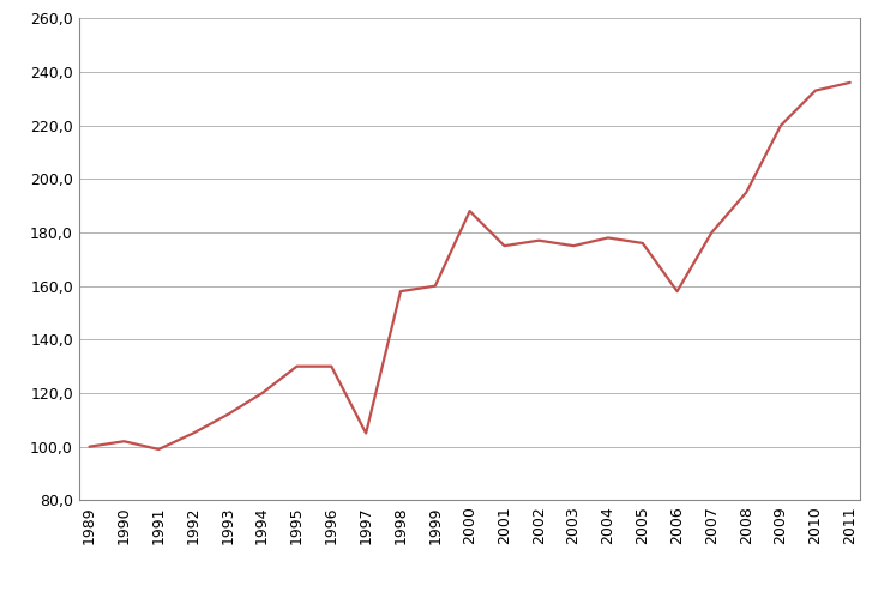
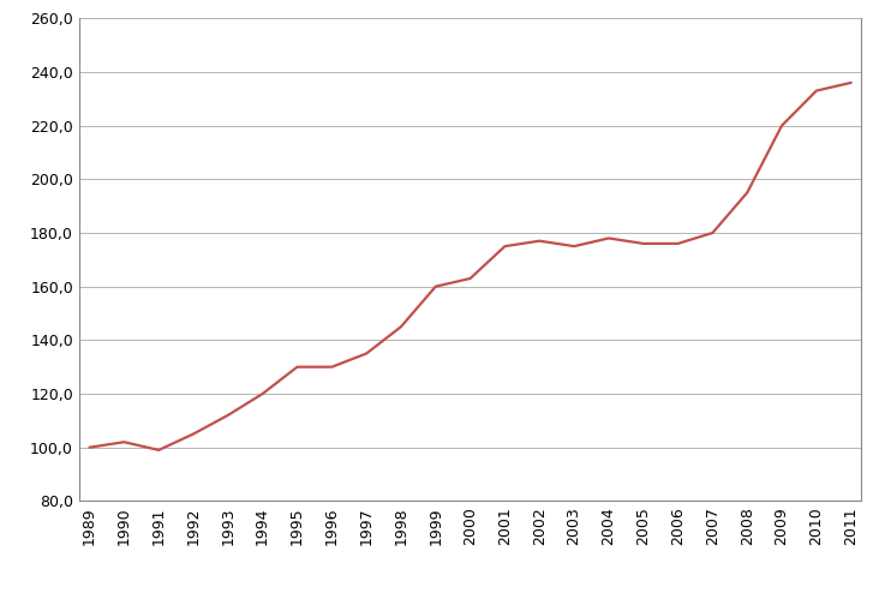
1997: 105 -> 135
1998: 158 -> 145
2000: 188 -> 163
2006: 158 -> 176
